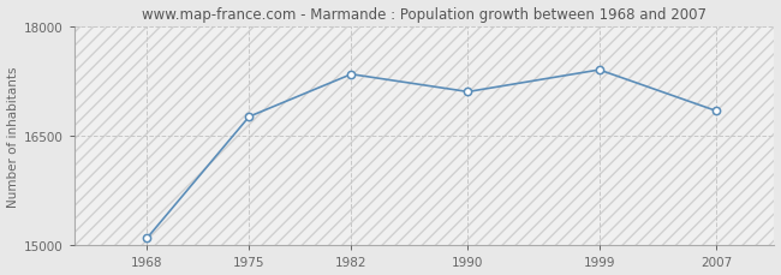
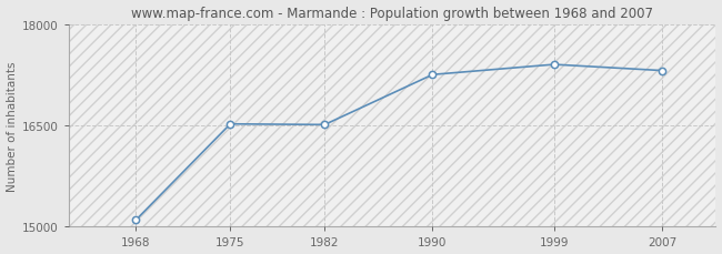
1975: 16760 -> 16520
1982: 17340 -> 16510
1990: 17100 -> 17250
2007: 16840 -> 17310
